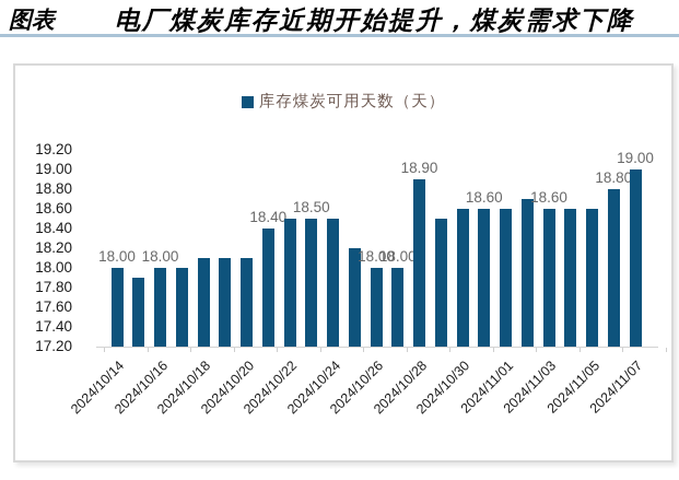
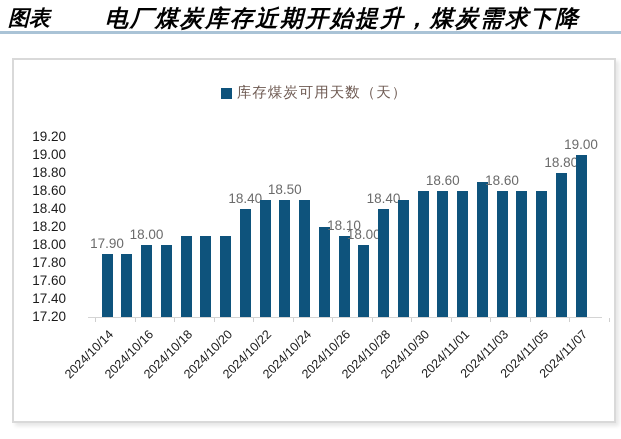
2024/10/14: 18.00 -> 17.90
2024/10/26: 18.00 -> 18.10
2024/10/28: 18.90 -> 18.40
